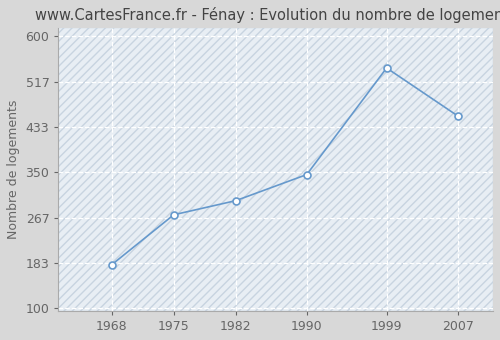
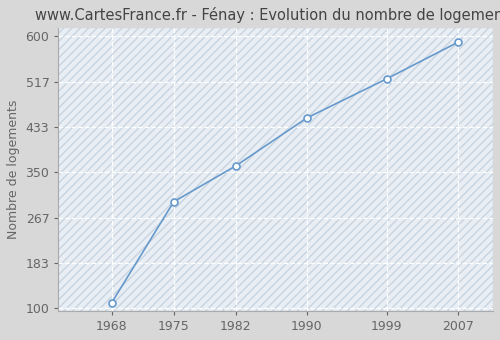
1968: 180 -> 110
1975: 272 -> 296
1982: 298 -> 362
1990: 346 -> 450
1999: 542 -> 522
2007: 454 -> 589
